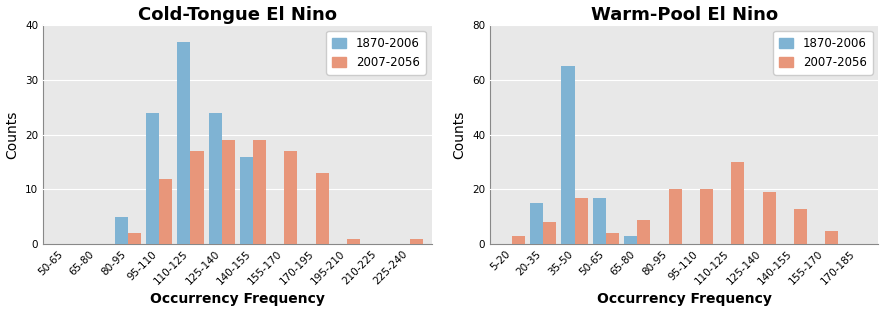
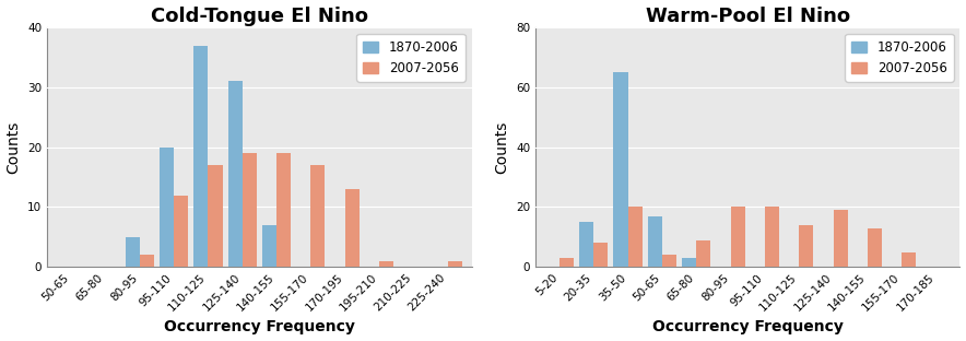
Cold-Tongue El Nino/1870-2006/95-110: 24 -> 20
Cold-Tongue El Nino/1870-2006/125-140: 24 -> 31
Cold-Tongue El Nino/1870-2006/140-155: 16 -> 7
Warm-Pool El Nino/2007-2056/35-50: 17 -> 20
Warm-Pool El Nino/2007-2056/110-125: 30 -> 14
